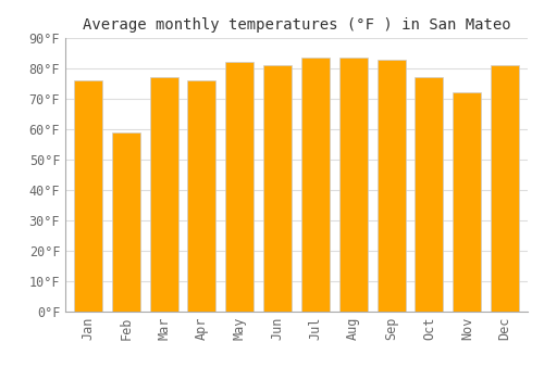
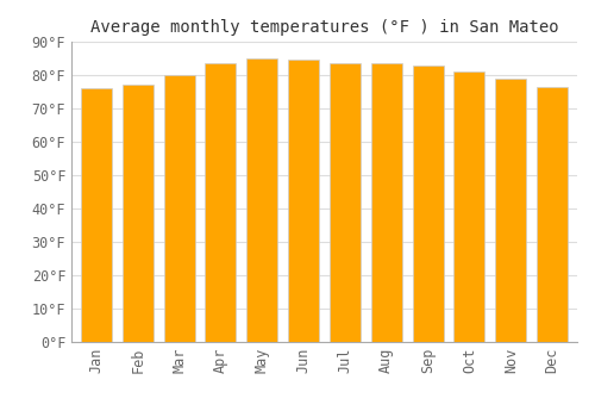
Feb: 59.0°F -> 77.0°F
Mar: 77.0°F -> 80.0°F
Apr: 76.0°F -> 83.5°F
May: 82.0°F -> 85.0°F
Jun: 81.0°F -> 84.5°F
Oct: 77.0°F -> 81.0°F
Nov: 72.0°F -> 79.0°F
Dec: 81.0°F -> 76.5°F
